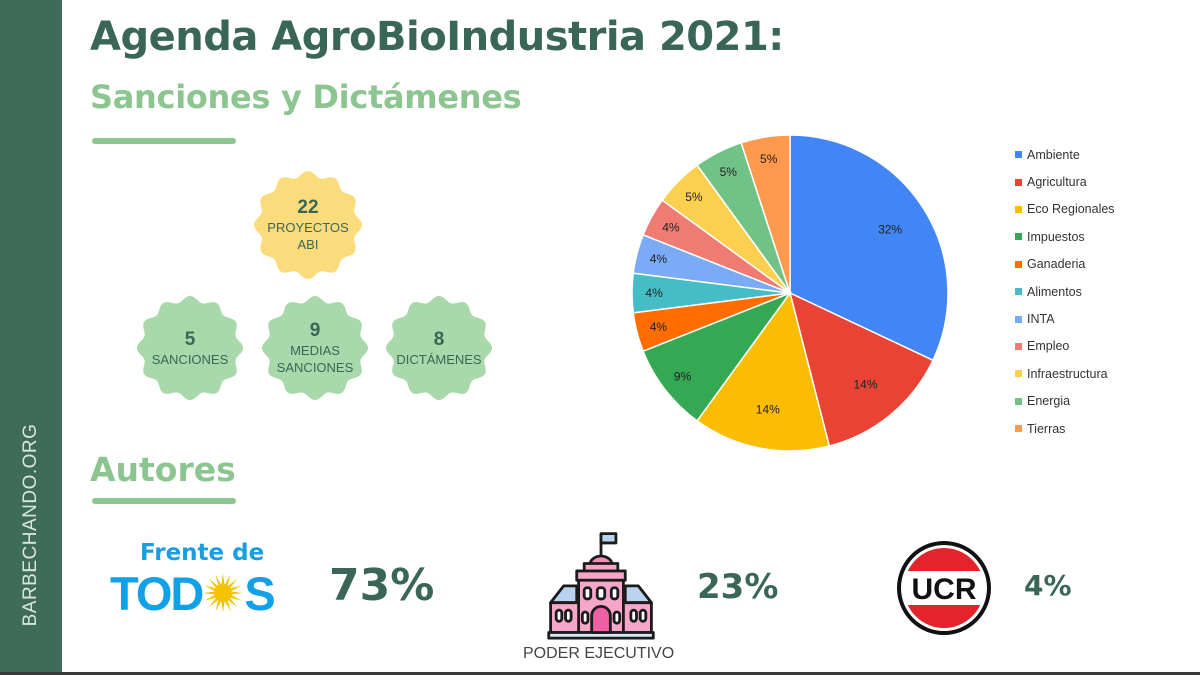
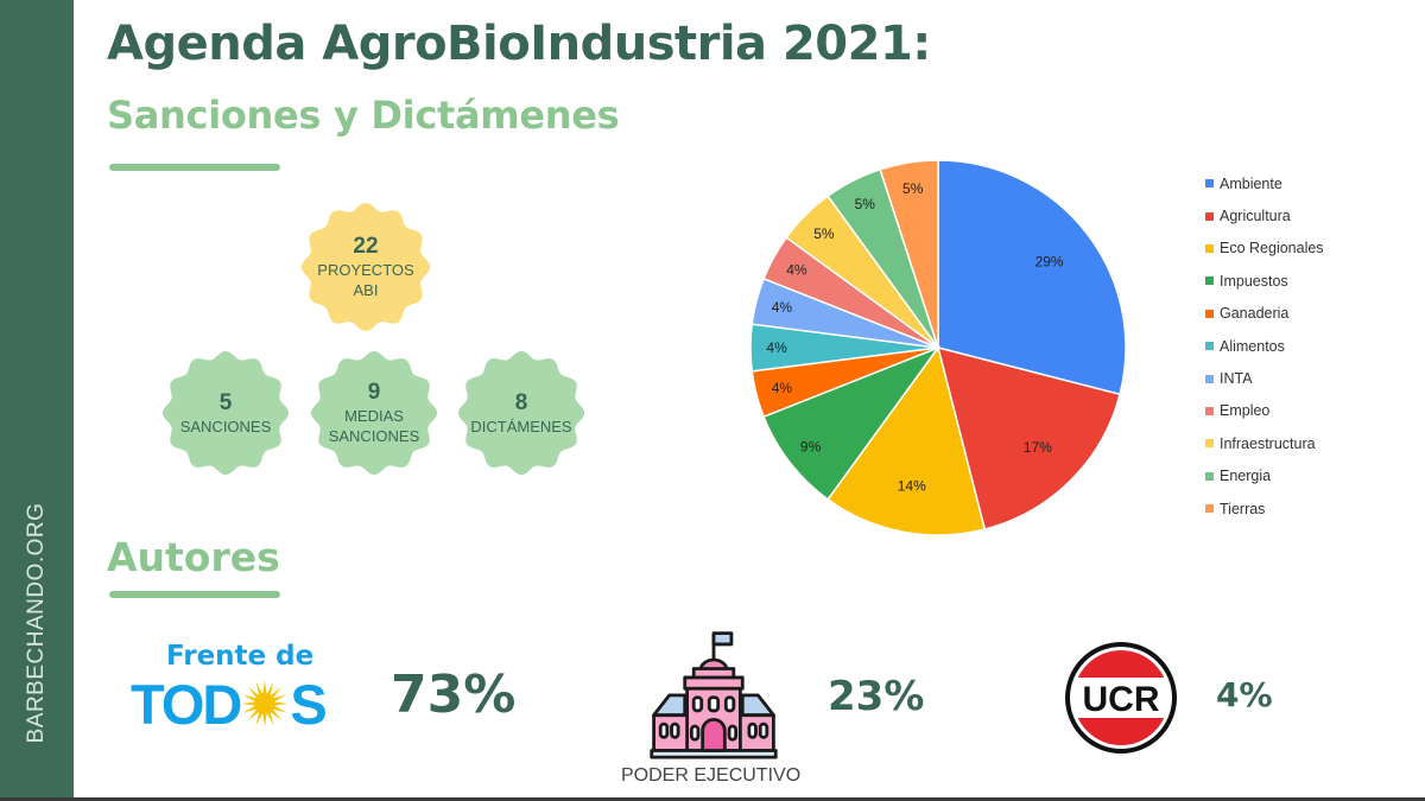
Ambiente: 32% -> 29%
Agricultura: 14% -> 17%
